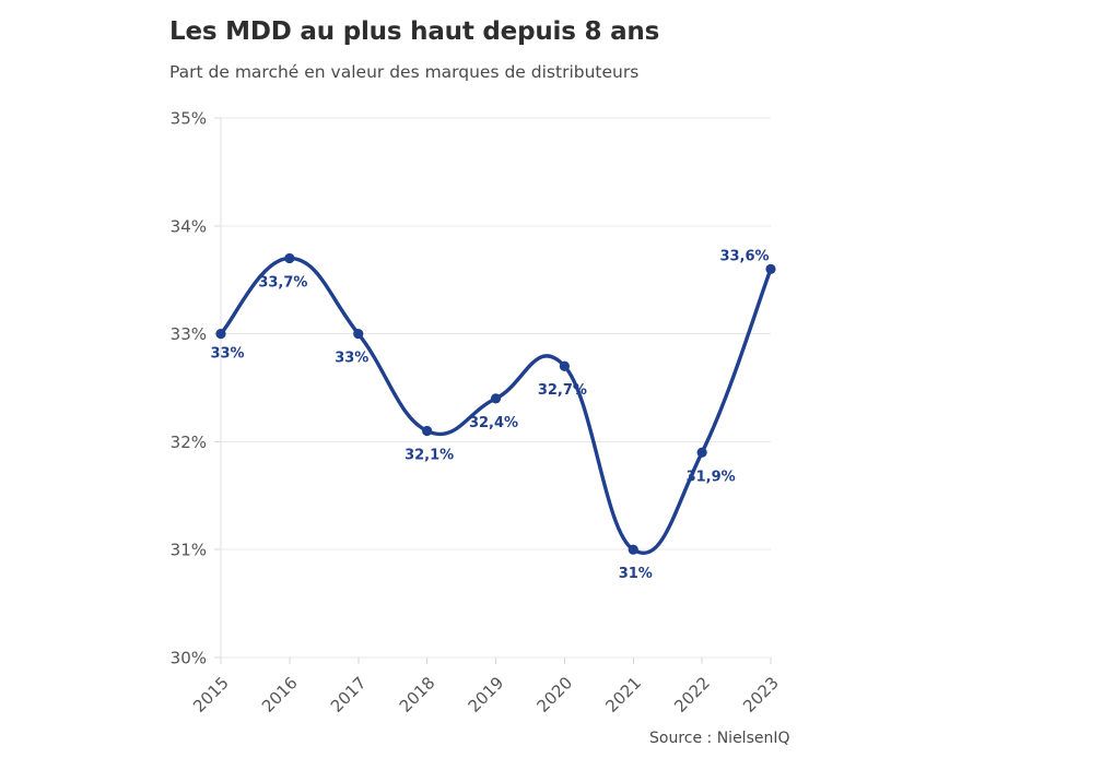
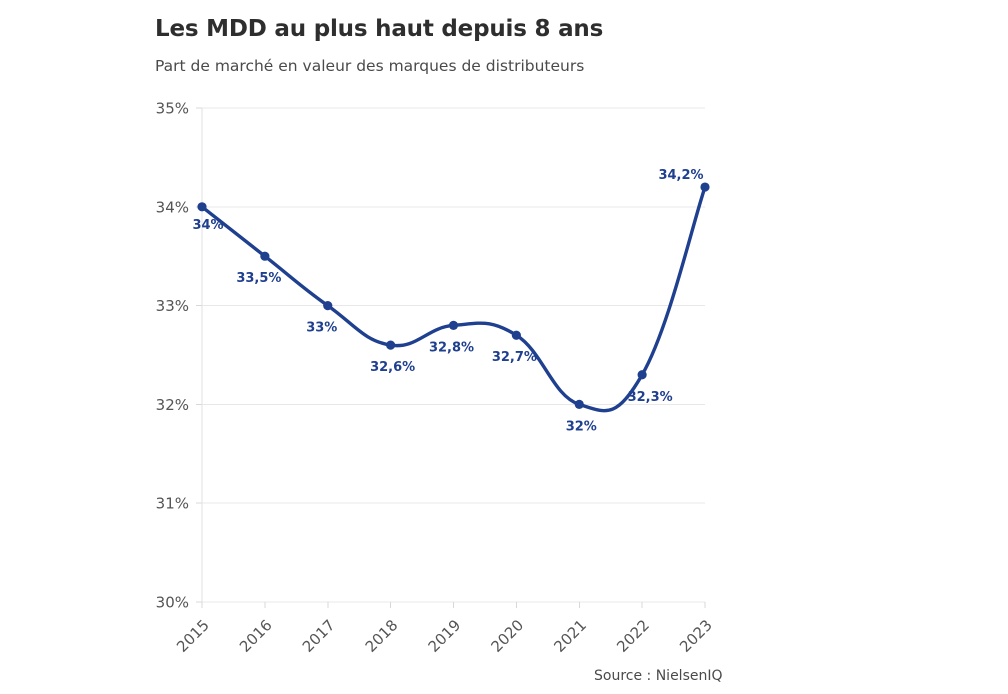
2015: 33% -> 34%
2016: 33,7% -> 33,5%
2018: 32,1% -> 32,6%
2019: 32,4% -> 32,8%
2021: 31% -> 32%
2022: 31,9% -> 32,3%
2023: 33,6% -> 34,2%
